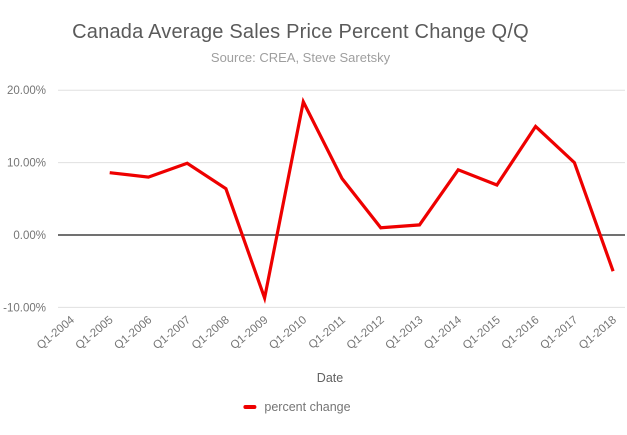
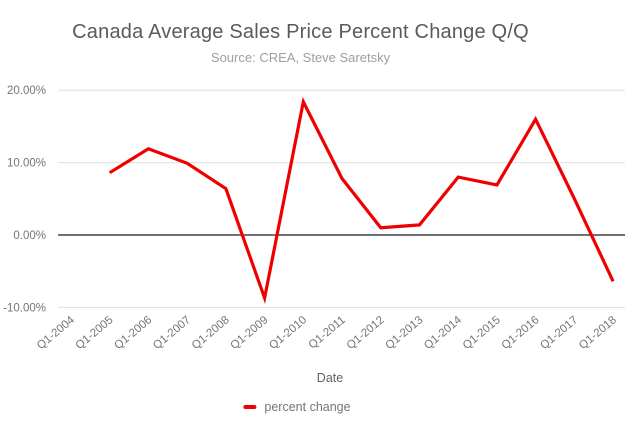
Q1-2006: 8% -> 12%
Q1-2014: 9% -> 8%
Q1-2016: 15% -> 16%
Q1-2017: 10% -> 5%
Q1-2018: -5% -> -6%
